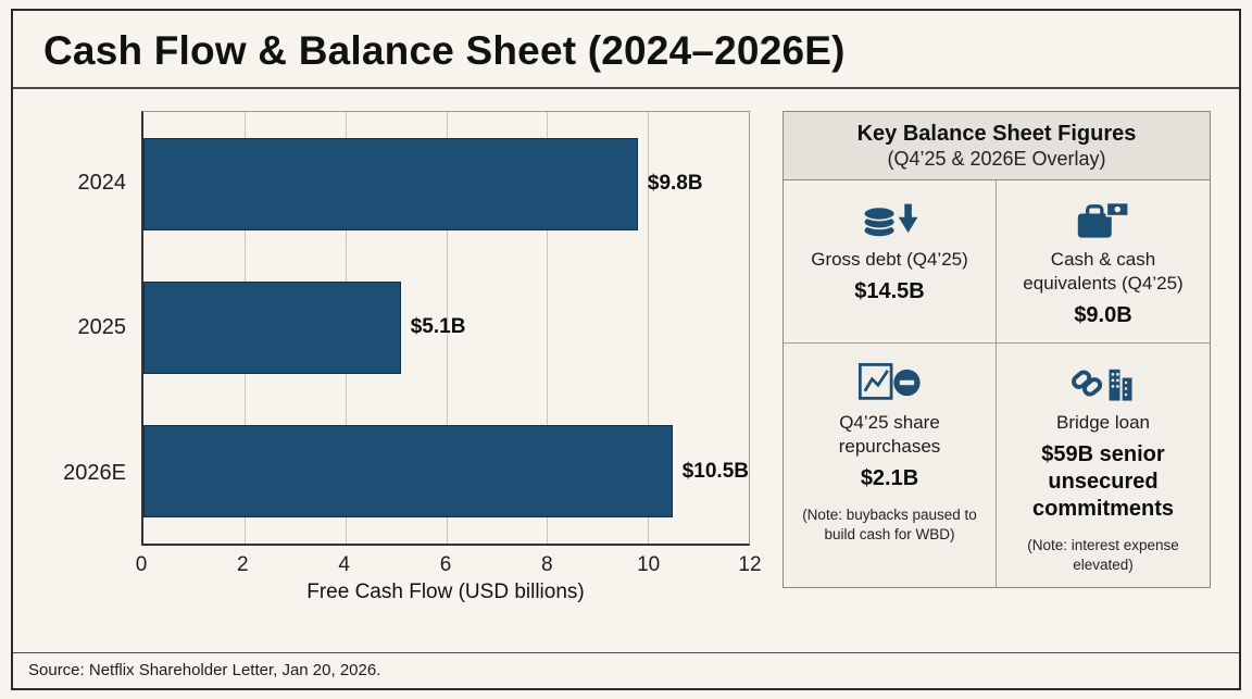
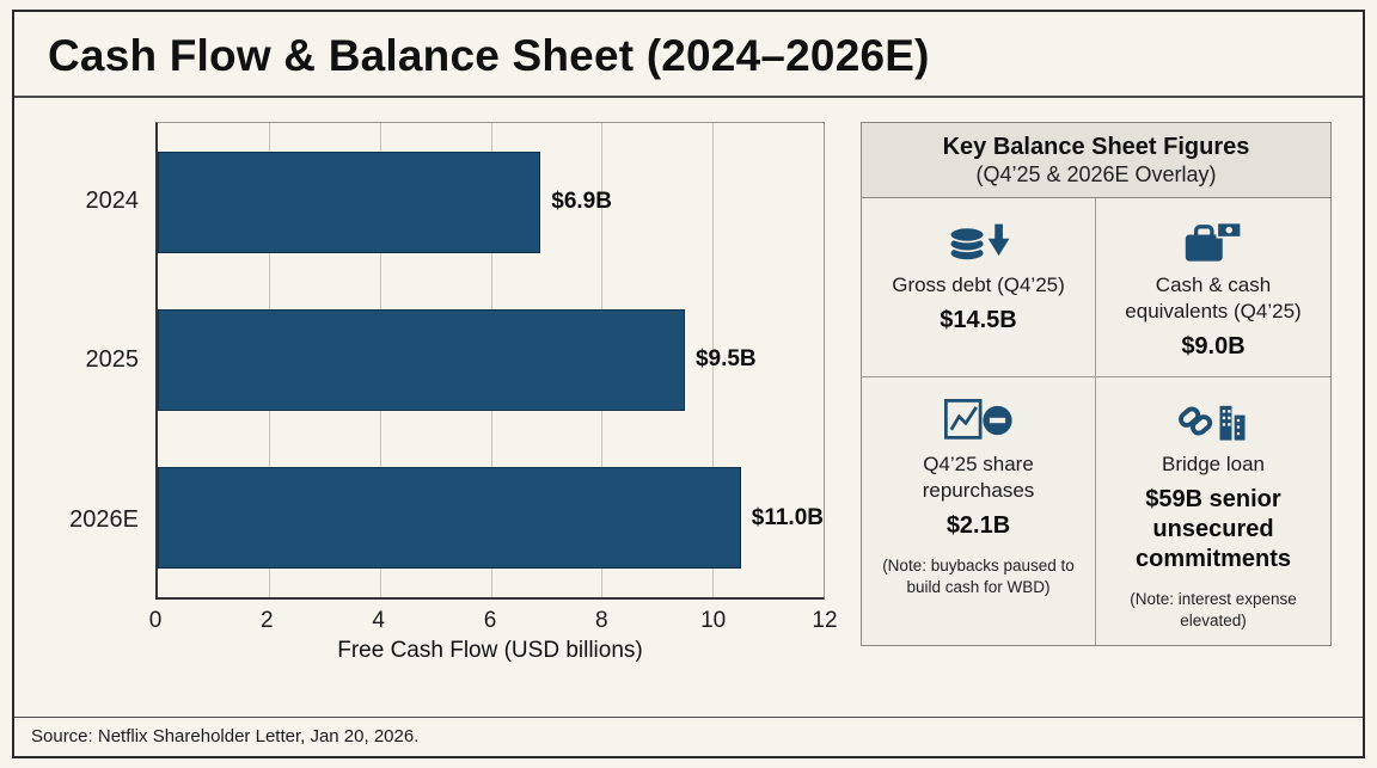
2024: $9.8B -> $6.9B
2025: $5.1B -> $9.5B
2026E: $10.5B -> $11.0B
